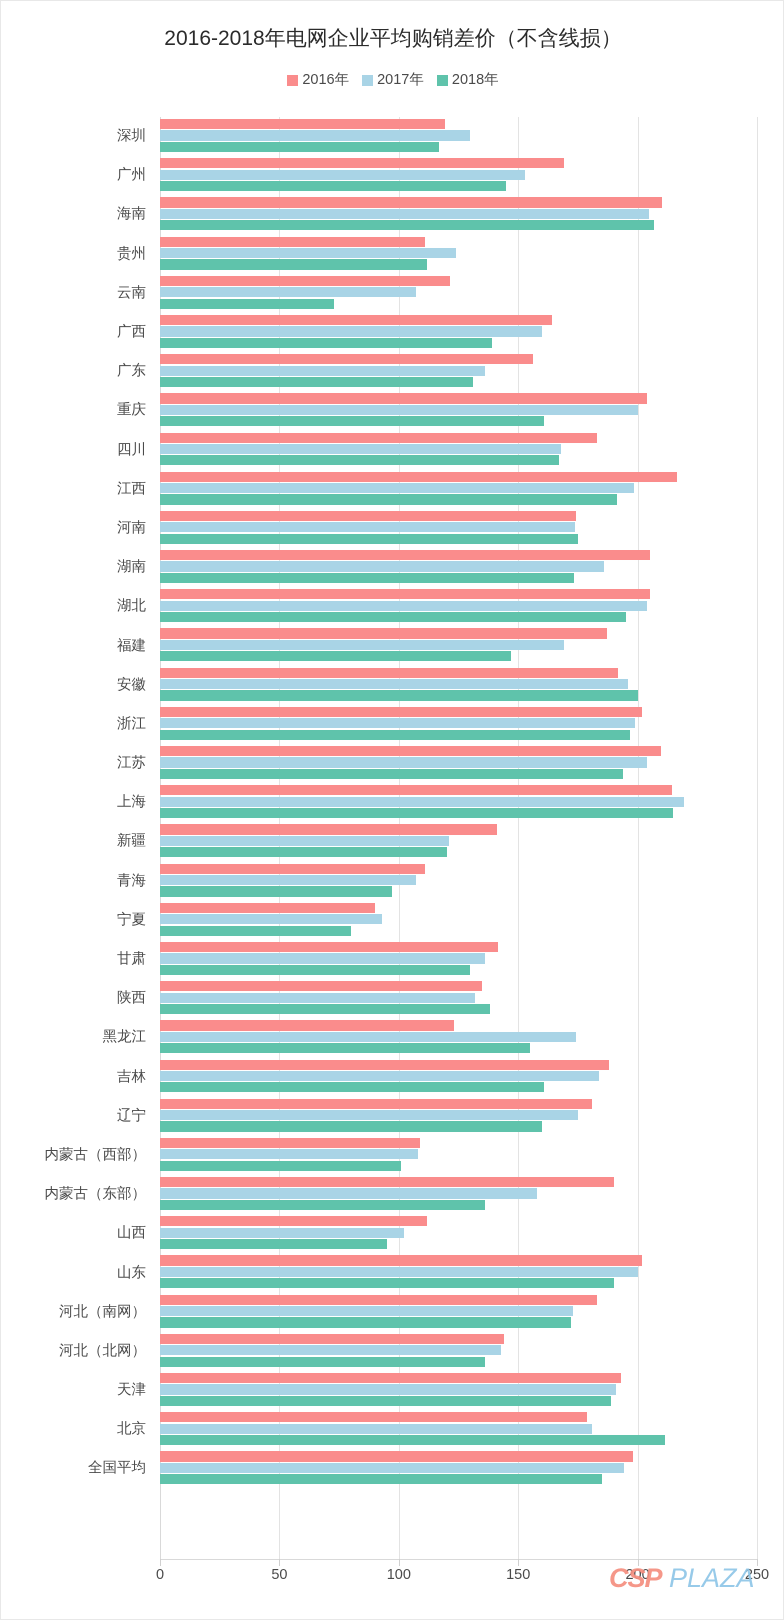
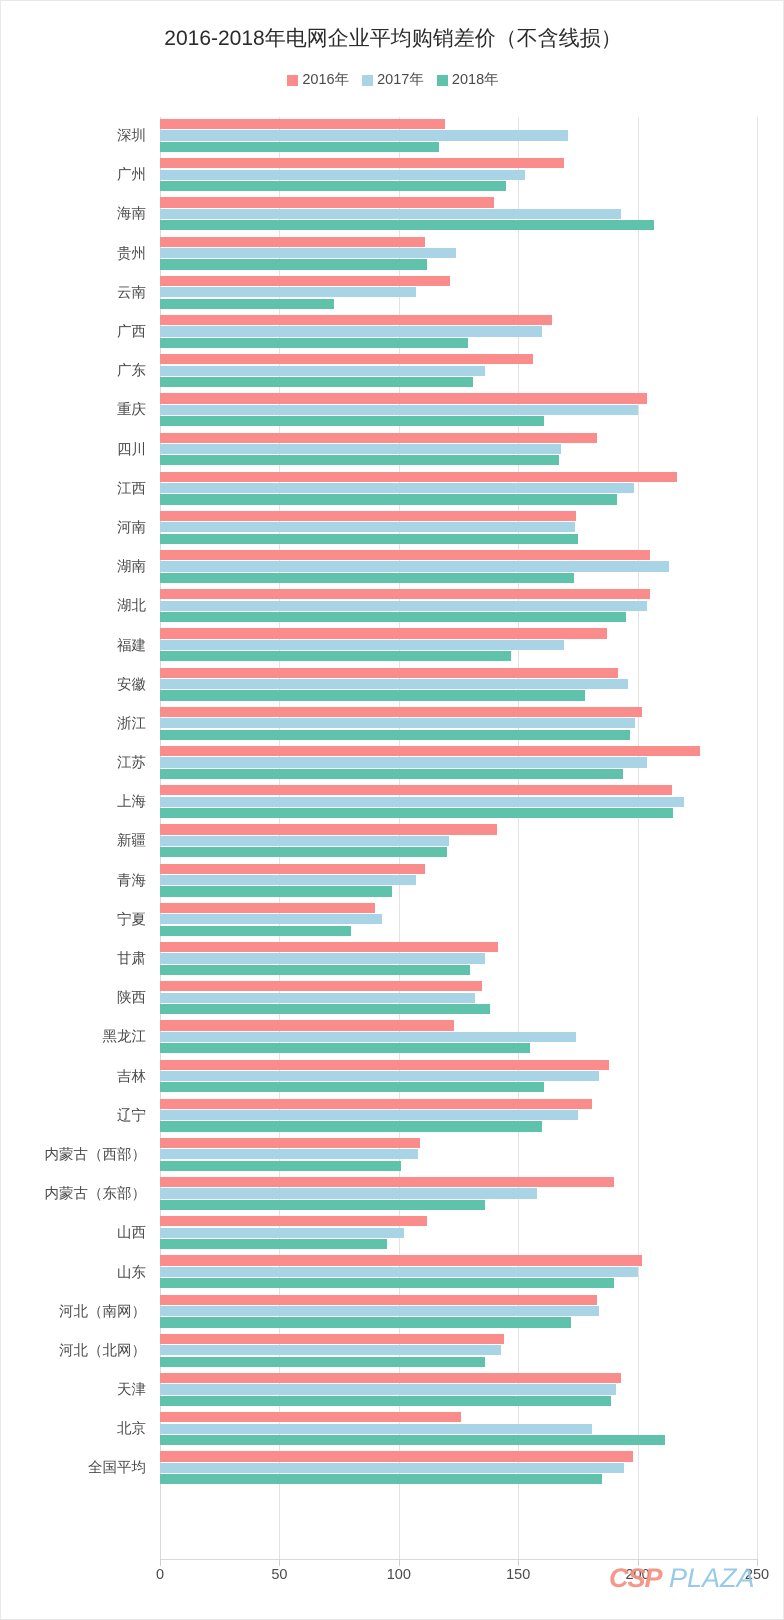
2017年/深圳: 130 -> 171
2016年/海南: 210 -> 140
2017年/海南: 205 -> 193
2018年/广西: 139 -> 129
2017年/湖南: 186 -> 213
2018年/安徽: 200 -> 178
2016年/江苏: 210 -> 226
2017年/河北（南网）: 173 -> 184
2016年/北京: 179 -> 126
